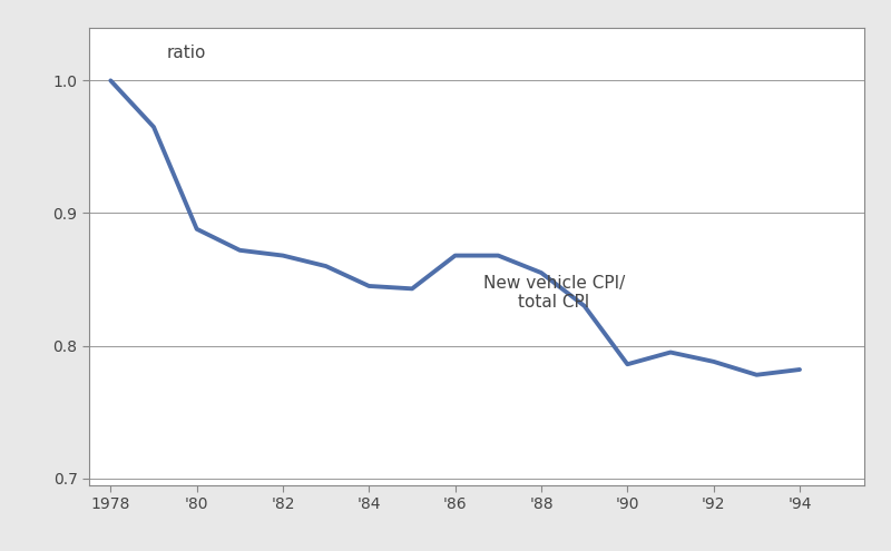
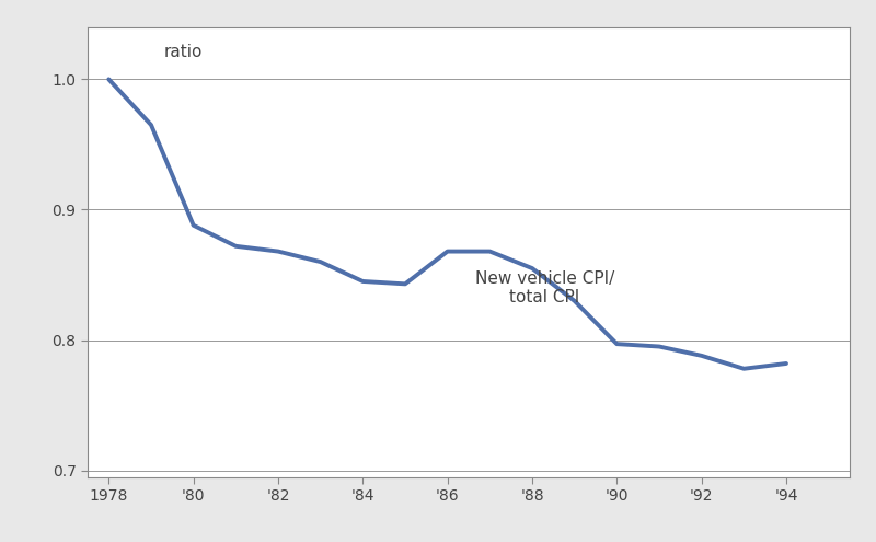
'90: 0.786 -> 0.797
